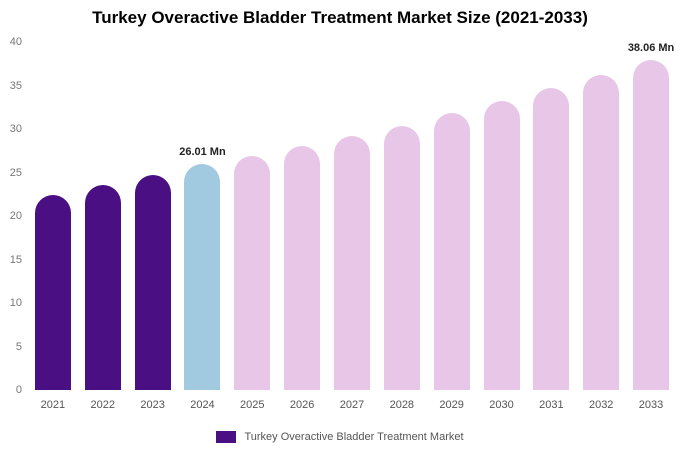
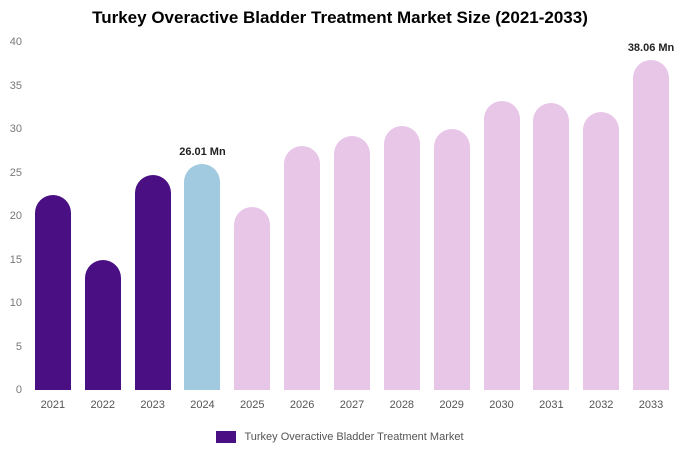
2022: 24 -> 15
2025: 27 -> 21
2029: 32 -> 30
2031: 35 -> 33
2032: 36 -> 32
